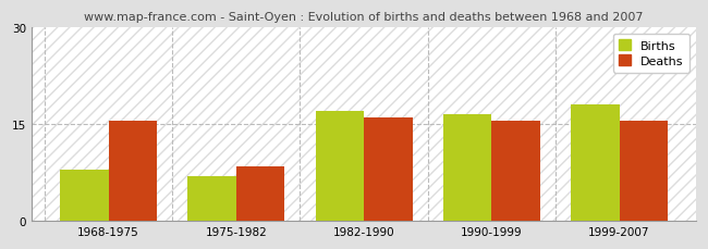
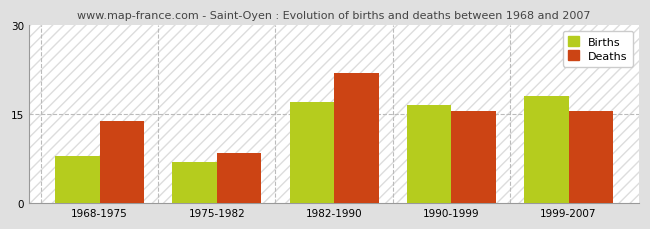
Deaths/1968-1975: 15.5 -> 13.8
Deaths/1982-1990: 16.0 -> 22.0
